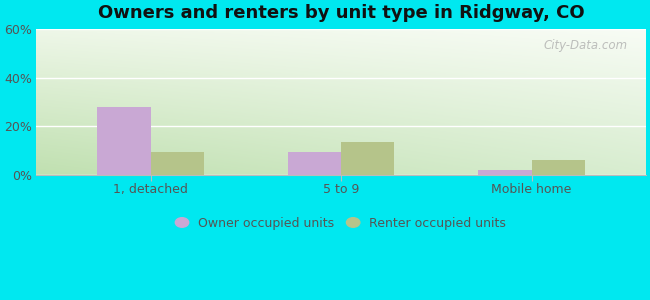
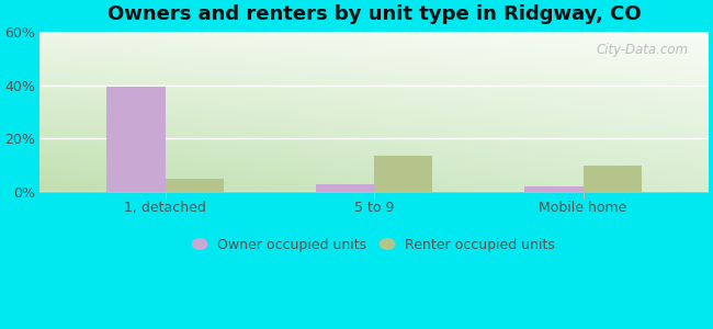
Owner occupied units/1, detached: 28.0% -> 39.5%
Renter occupied units/1, detached: 9.5% -> 5.0%
Owner occupied units/5 to 9: 9.5% -> 3.0%
Renter occupied units/Mobile home: 6.0% -> 10.0%
